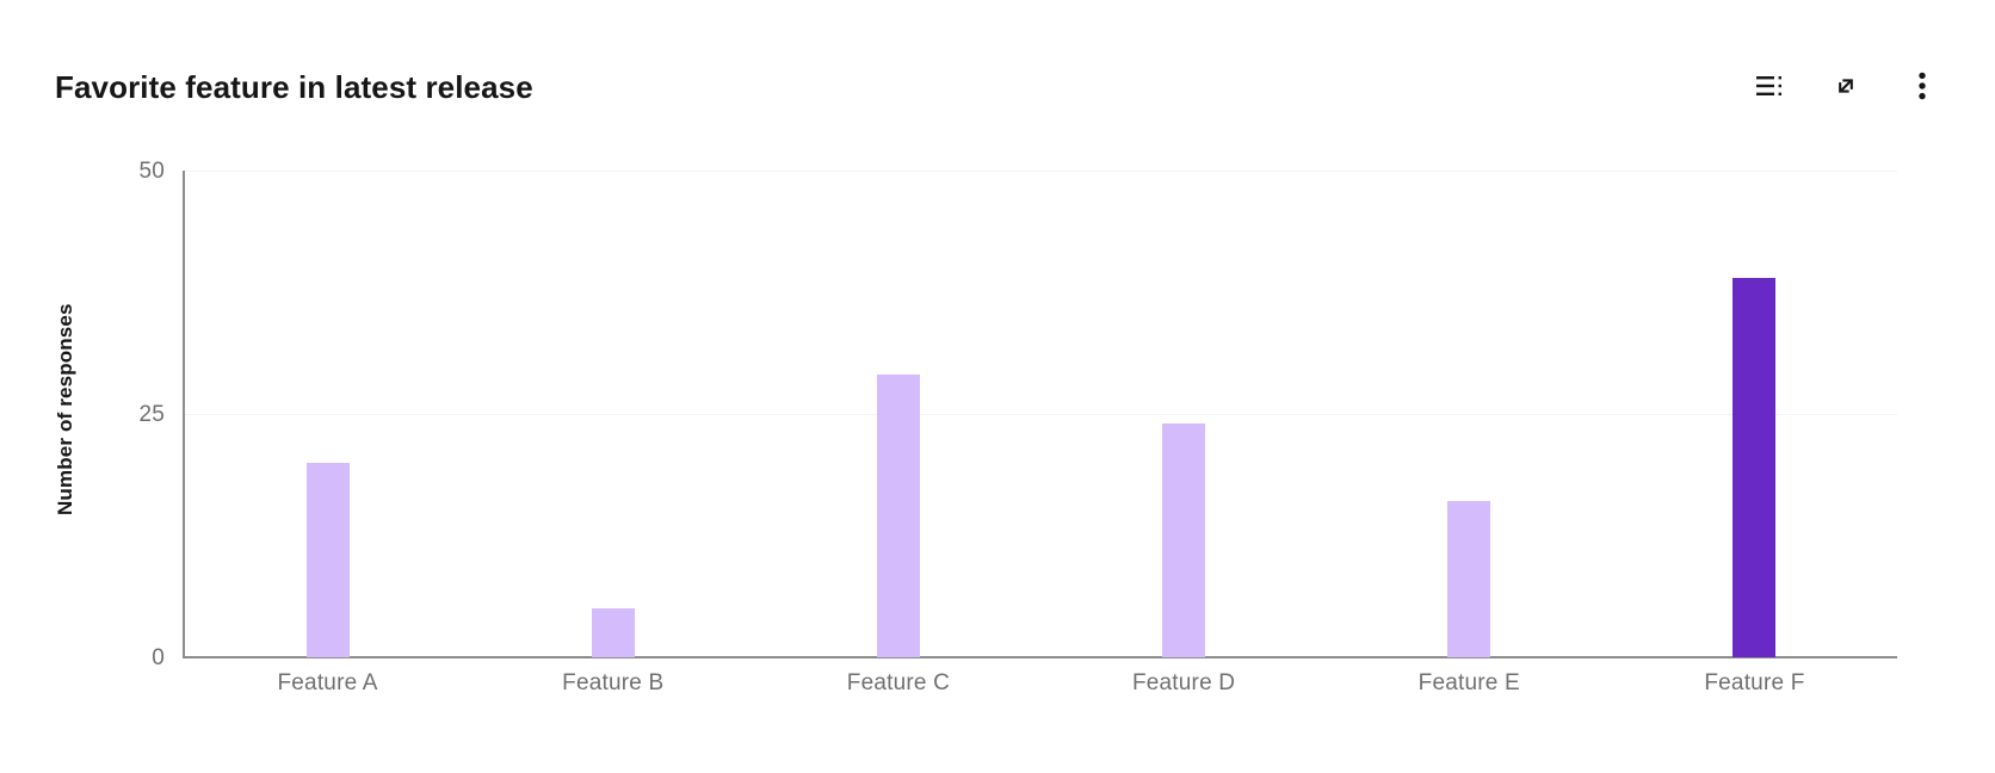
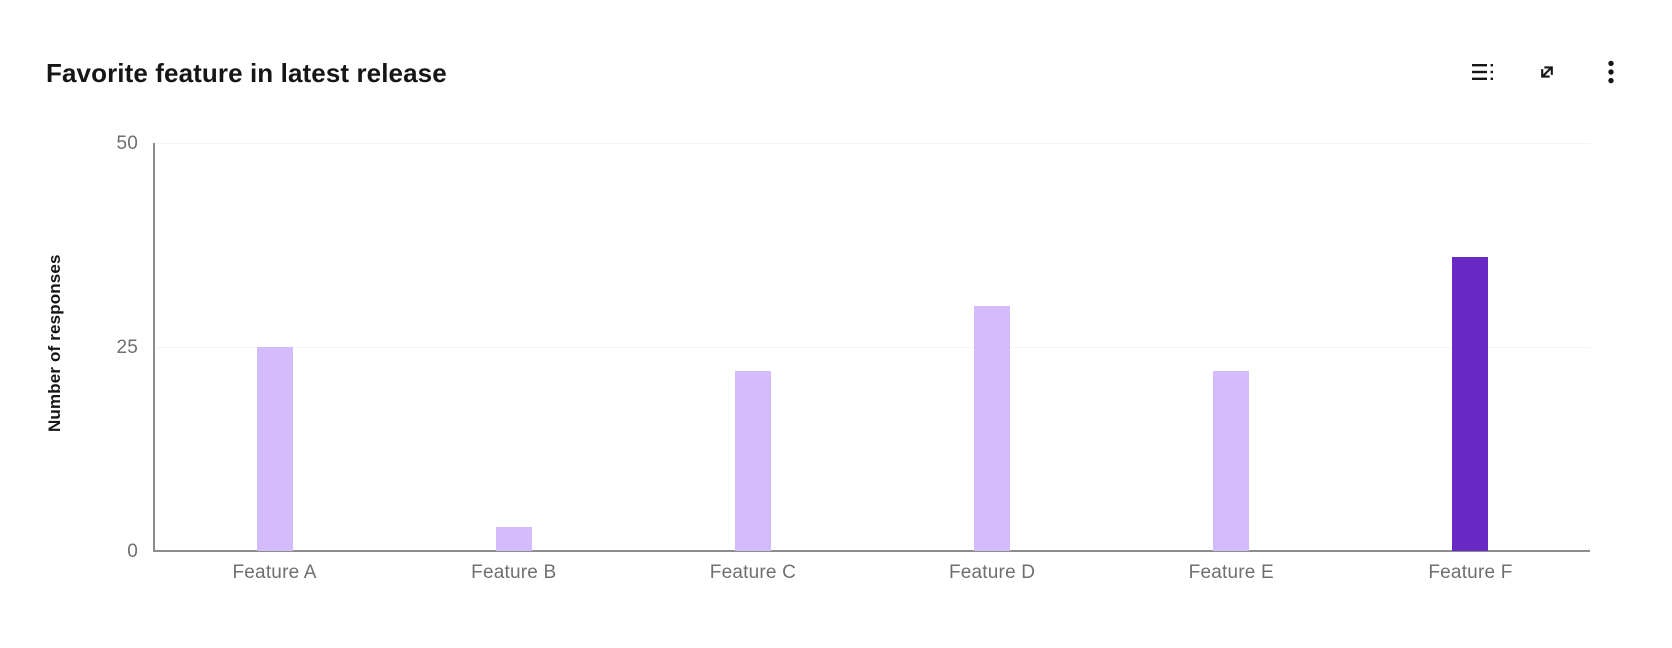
Feature A: 20 -> 25
Feature B: 5 -> 3
Feature C: 29 -> 22
Feature D: 24 -> 30
Feature E: 16 -> 22
Feature F: 39 -> 36
